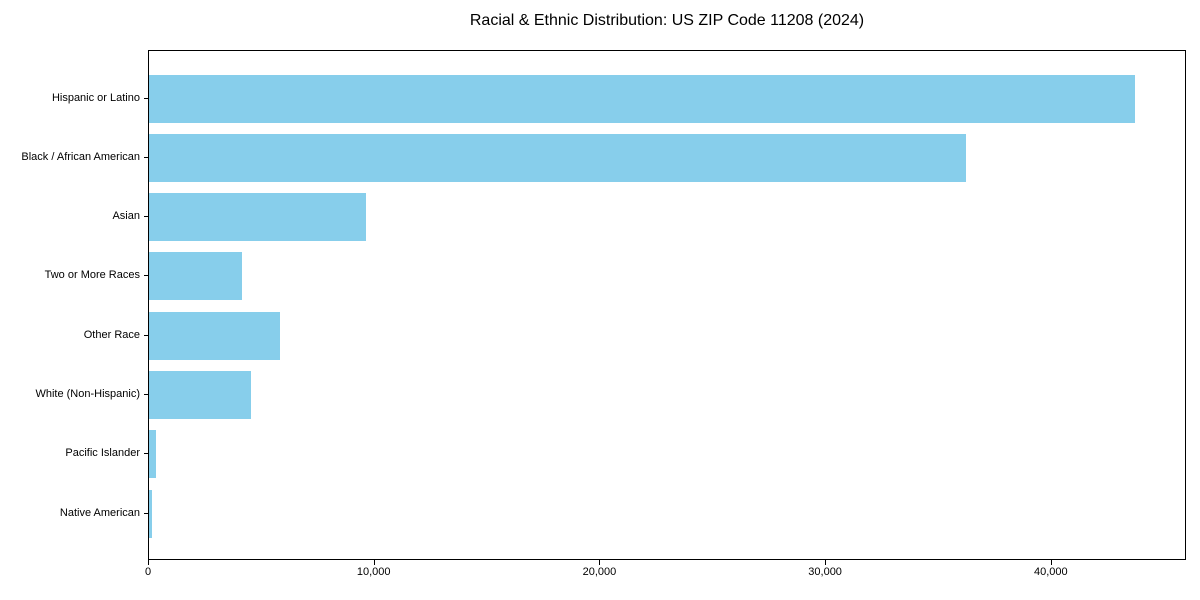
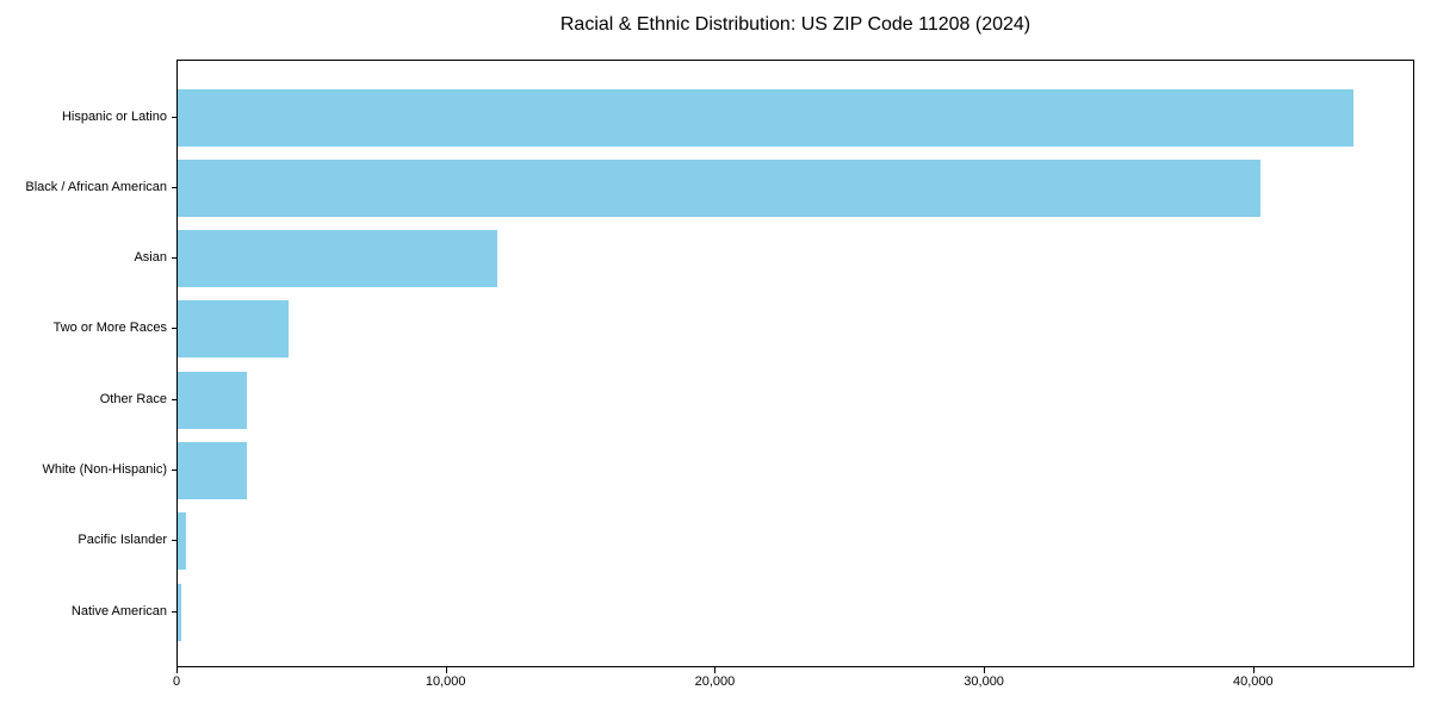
Black / African American: 36200 -> 40200
Asian: 9600 -> 11900
Other Race: 5800 -> 2600
White (Non-Hispanic): 4500 -> 2600
